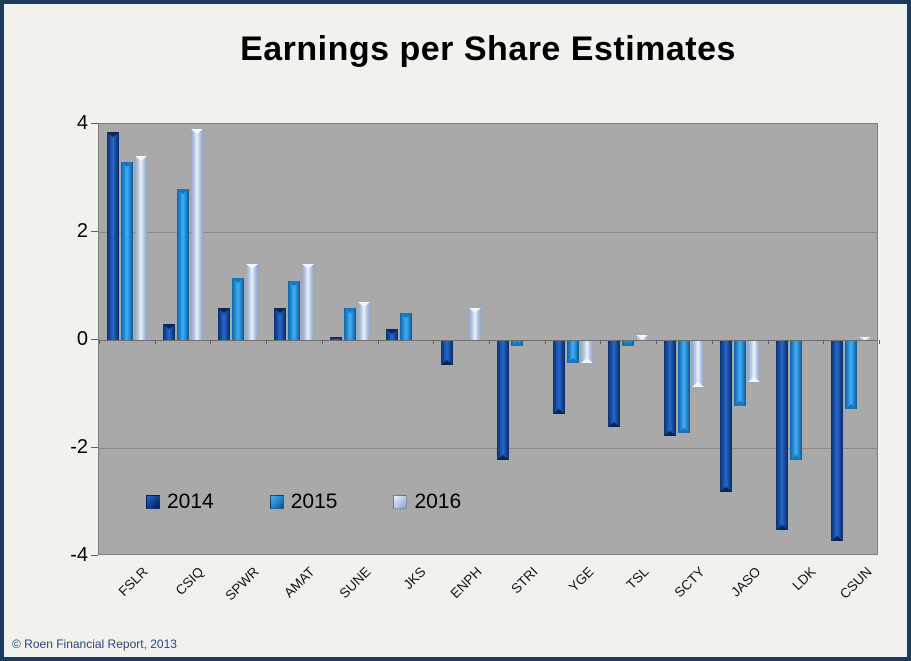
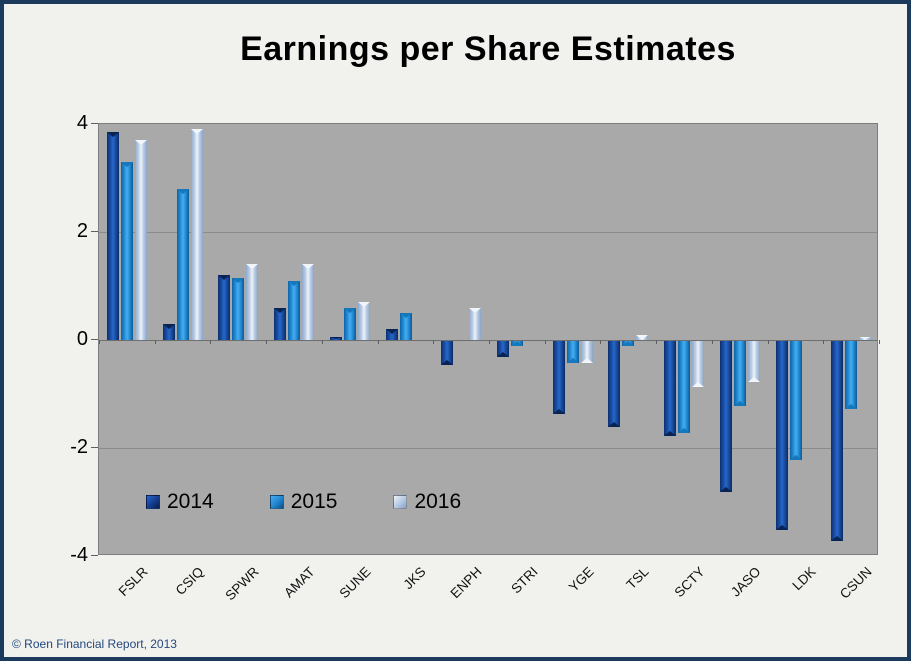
2016/FSLR: 3.4 -> 3.7
2014/SPWR: 0.6 -> 1.2
2014/STRI: -2.2 -> -0.3
